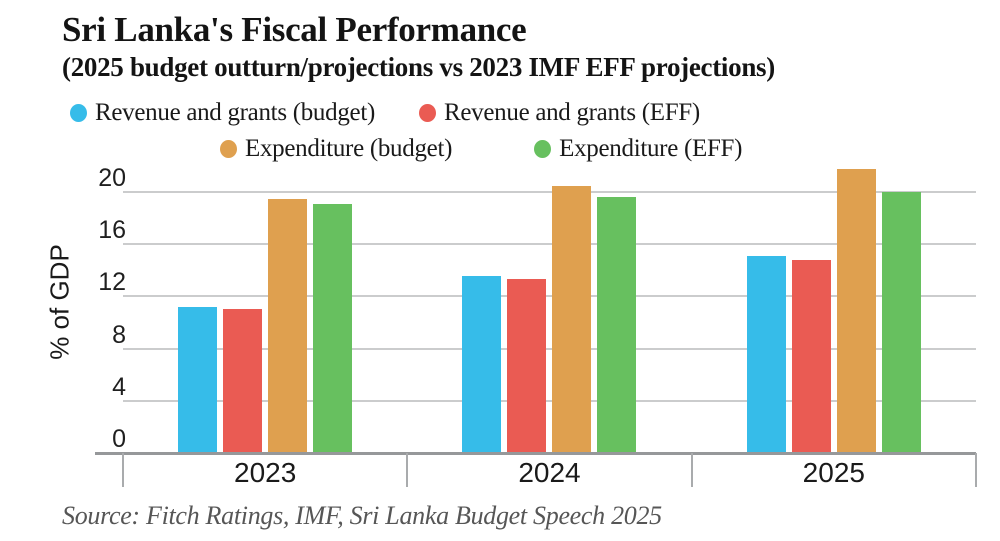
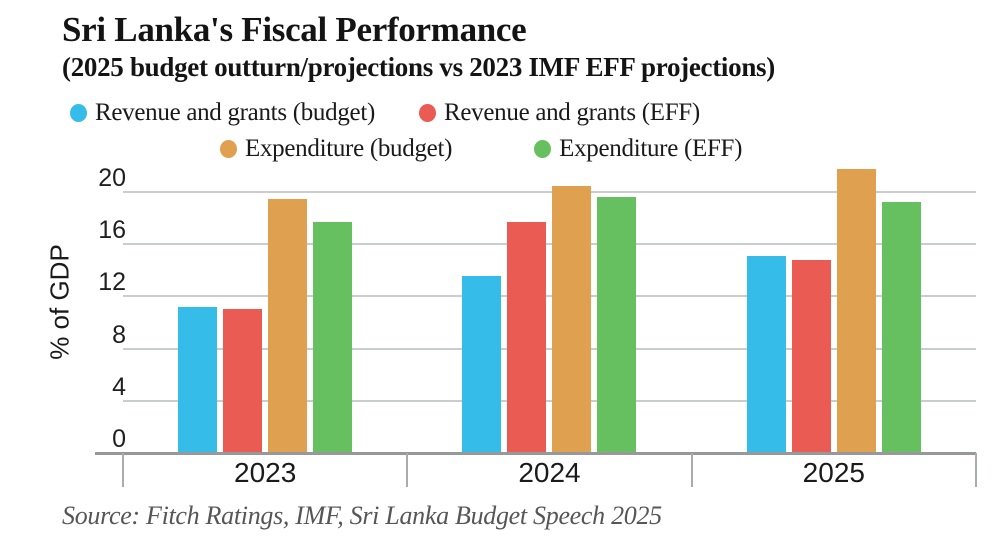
Expenditure (EFF)/2023: 19.1 -> 17.7
Revenue and grants (EFF)/2024: 13.3 -> 17.7
Expenditure (EFF)/2025: 20.0 -> 19.2
